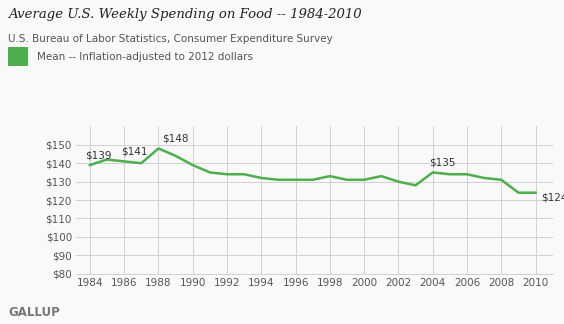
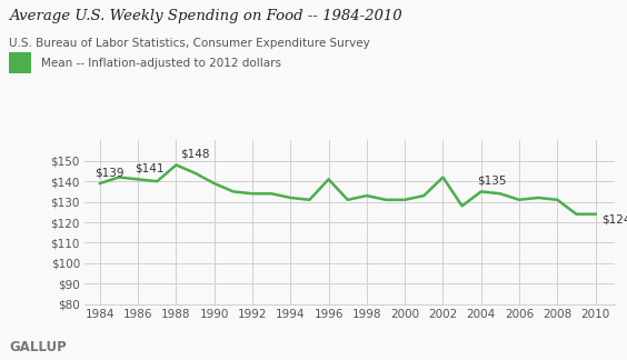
1996: $131 -> $141
2002: $130 -> $142
2006: $134 -> $131
